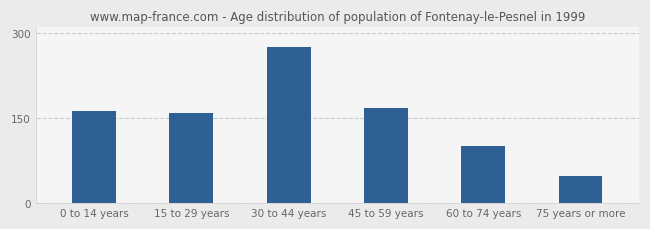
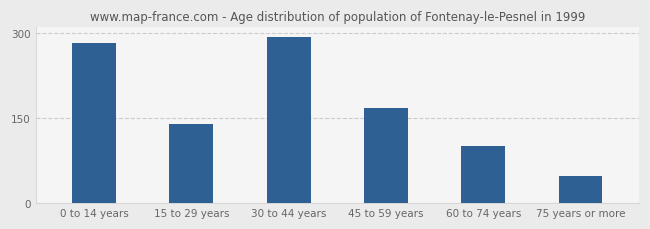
0 to 14 years: 163 -> 282
15 to 29 years: 158 -> 140
30 to 44 years: 275 -> 292
